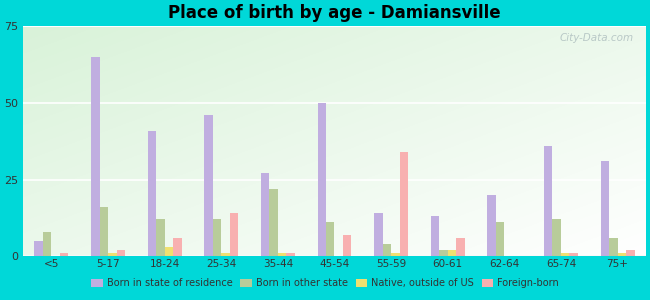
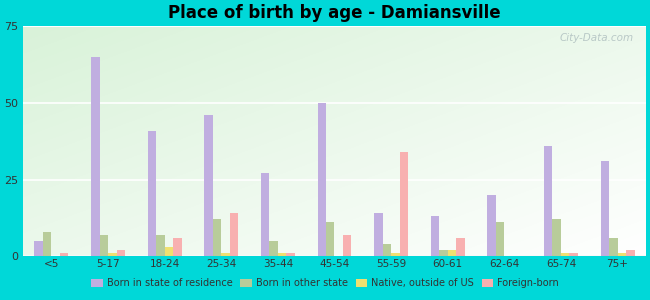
Born in other state/5-17: 16 -> 7
Born in other state/18-24: 12 -> 7
Born in other state/35-44: 22 -> 5
